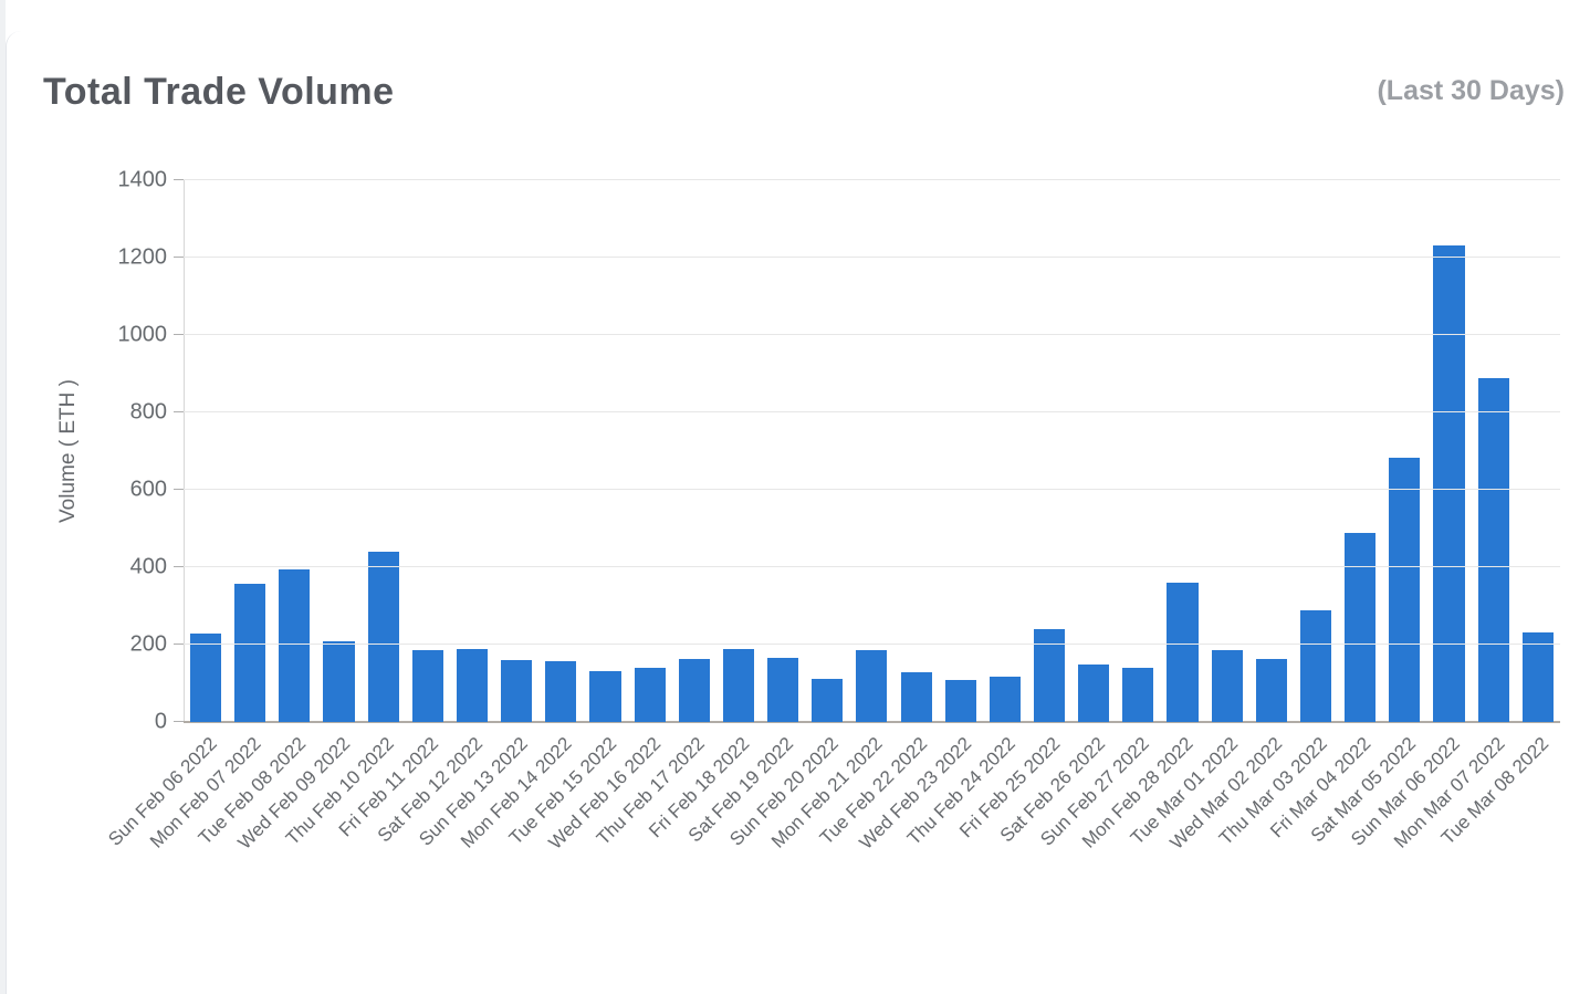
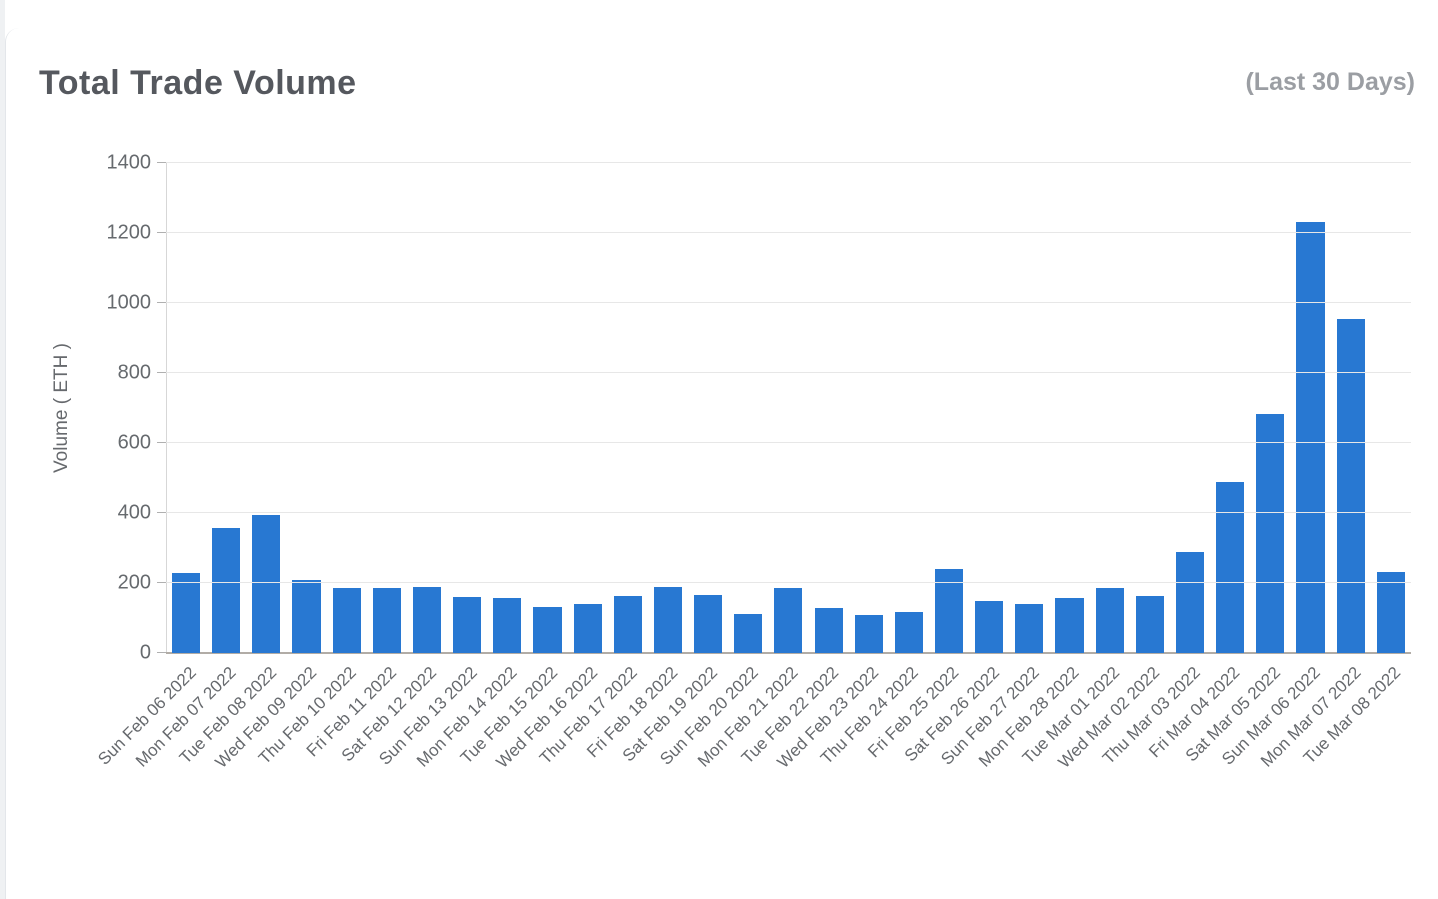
Thu Feb 10 2022: 440 -> 190
Mon Feb 28 2022: 360 -> 160
Mon Mar 07 2022: 890 -> 950
